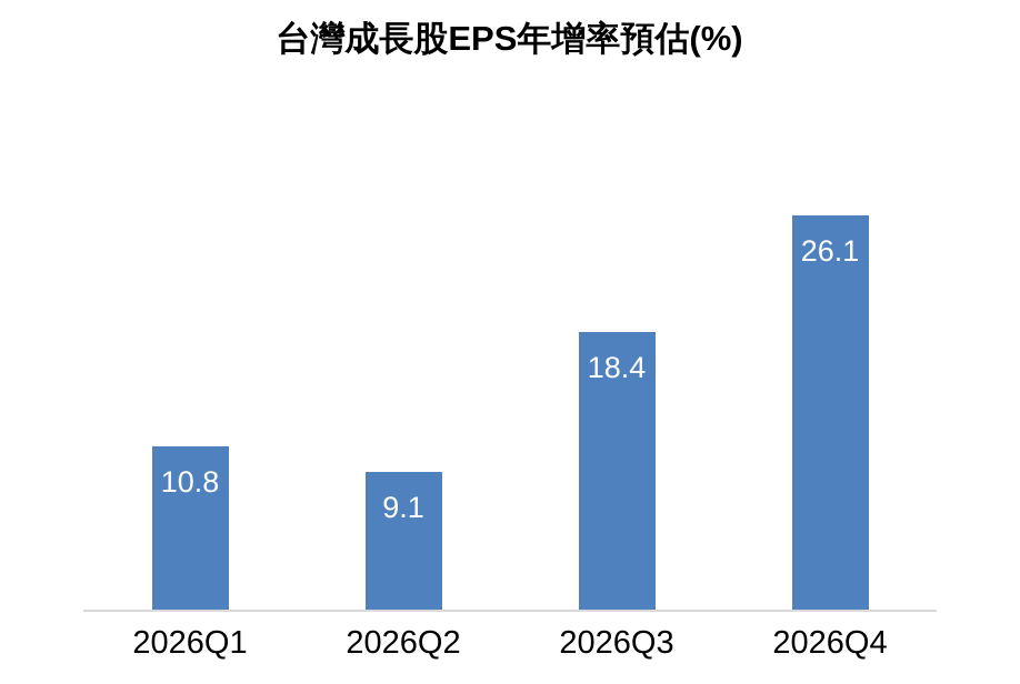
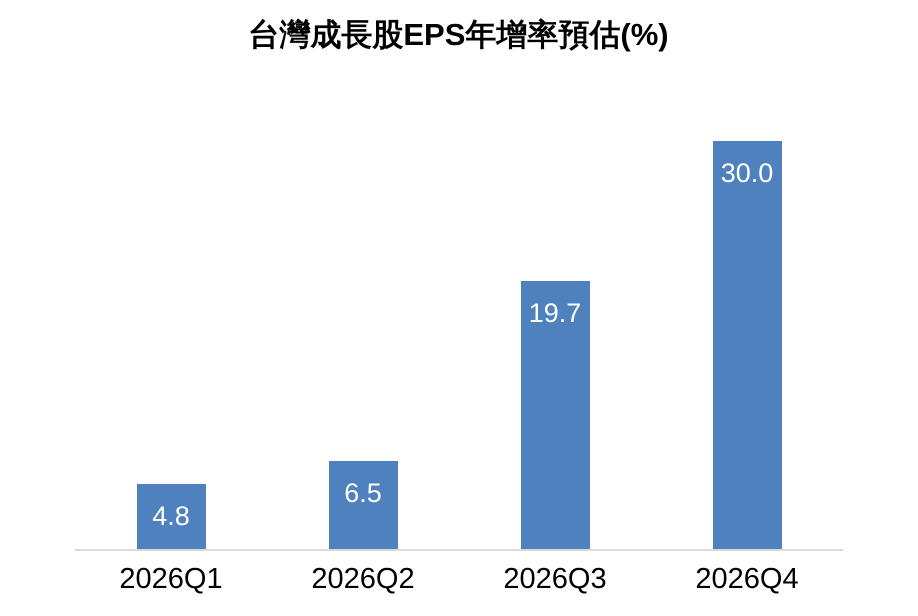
2026Q1: 10.8 -> 4.8
2026Q2: 9.1 -> 6.5
2026Q3: 18.4 -> 19.7
2026Q4: 26.1 -> 30.0
